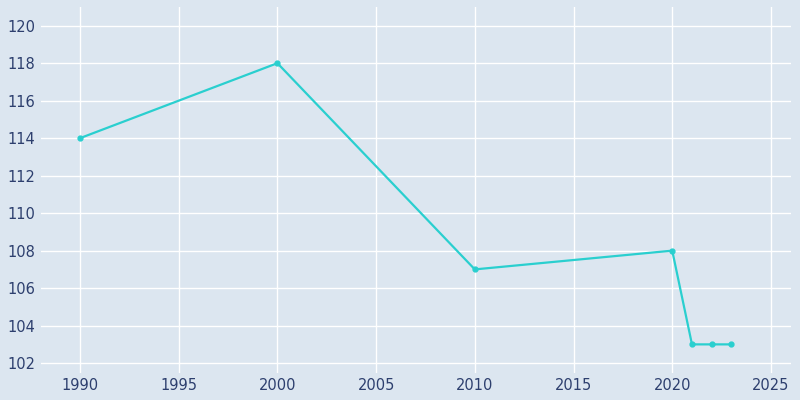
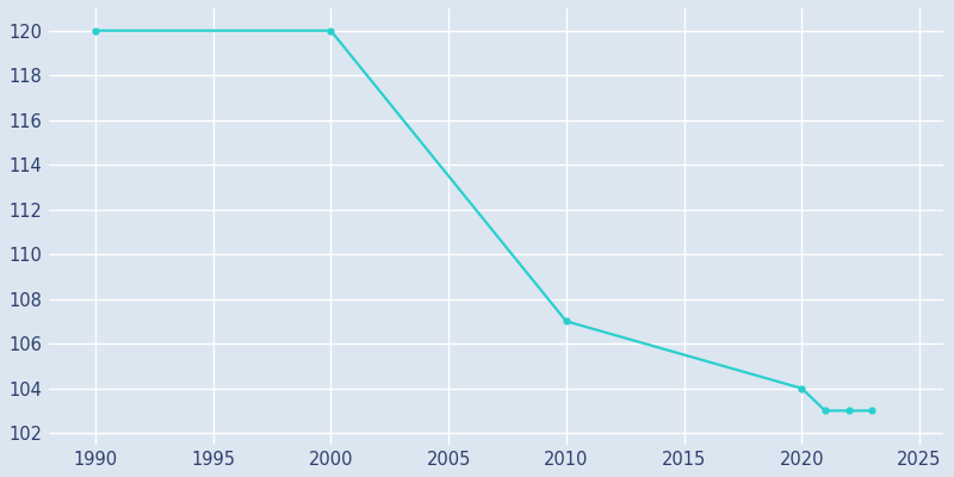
1990: 114 -> 120
2000: 118 -> 120
2020: 108 -> 104
